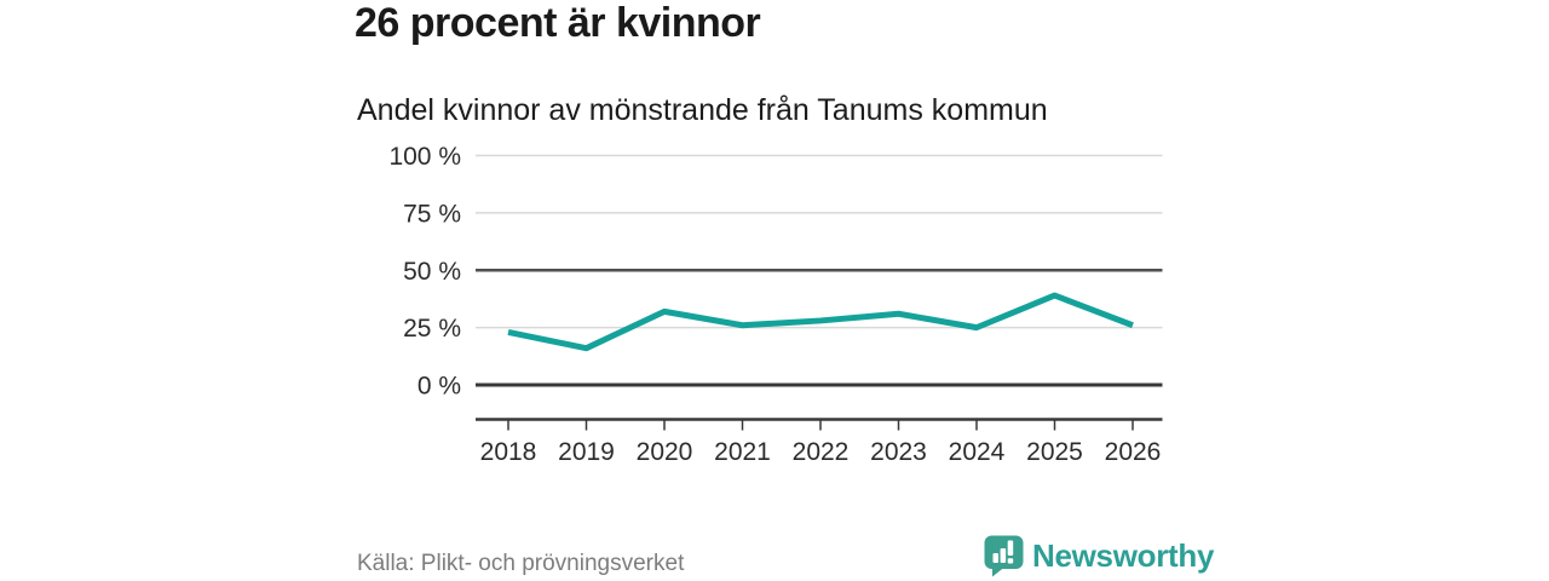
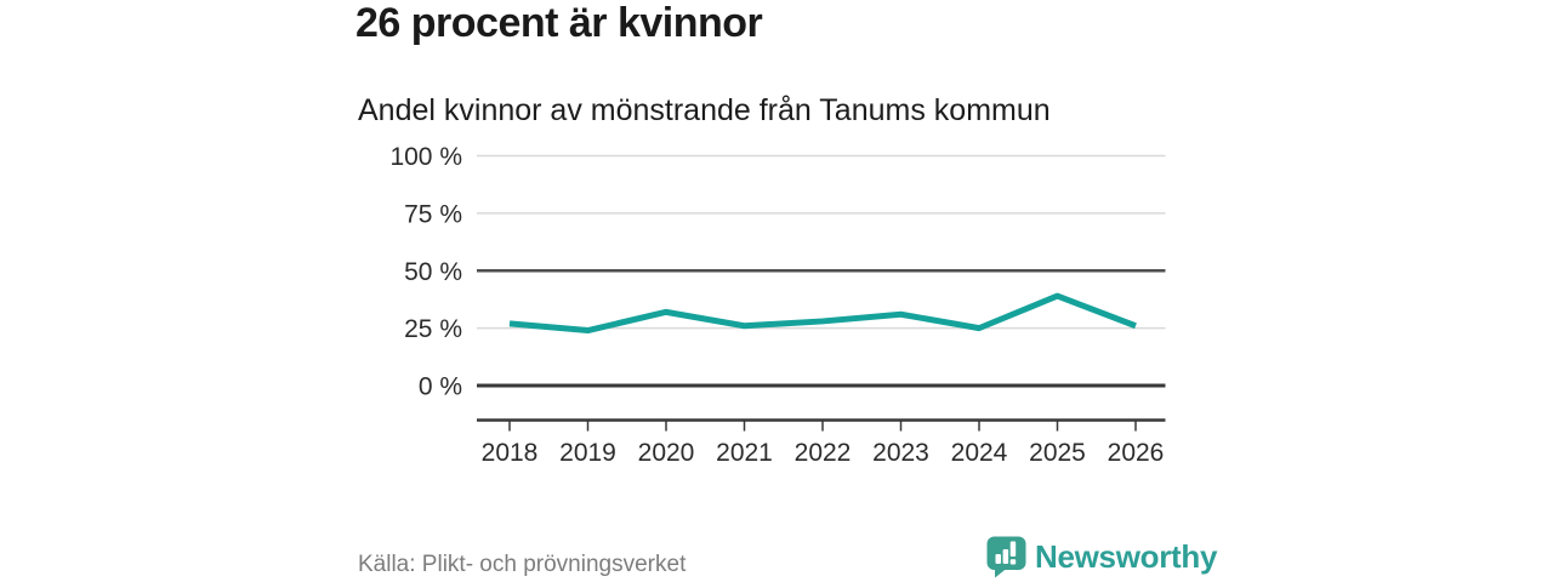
2018: 23% -> 27%
2019: 16% -> 24%
